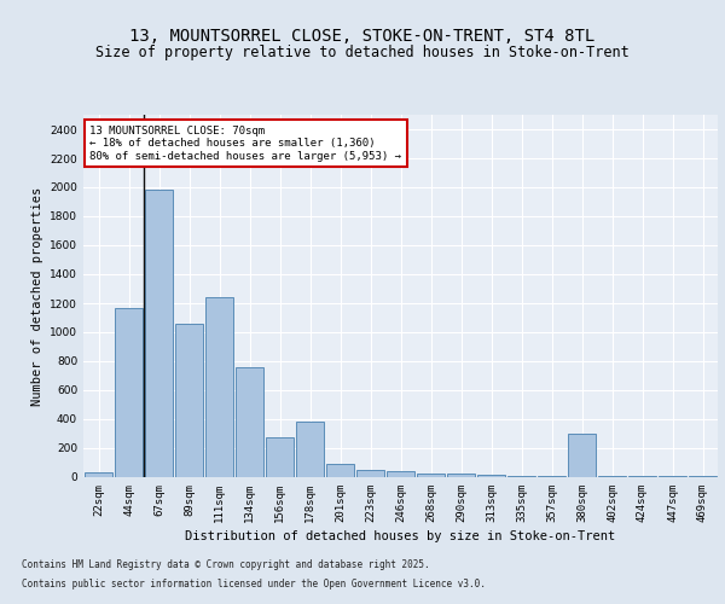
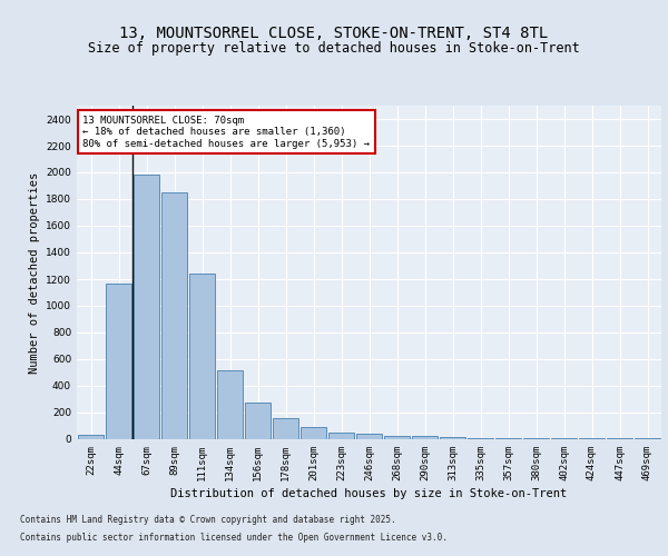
89sqm: 1060 -> 1850
134sqm: 760 -> 520
178sqm: 380 -> 160
380sqm: 300 -> 0
